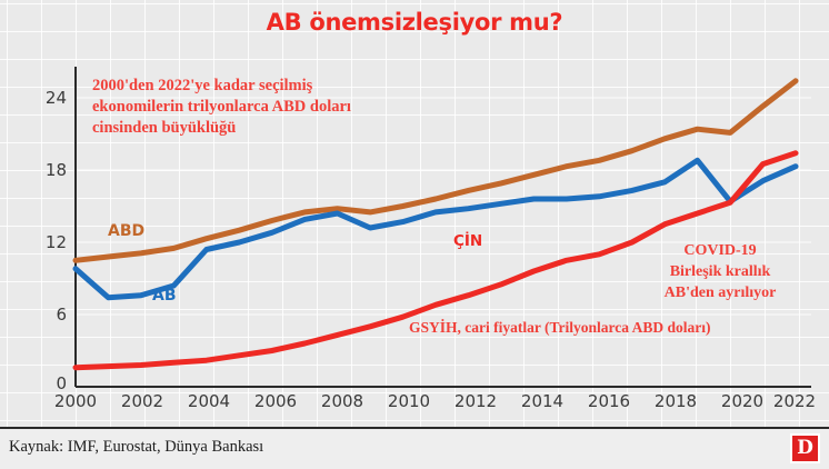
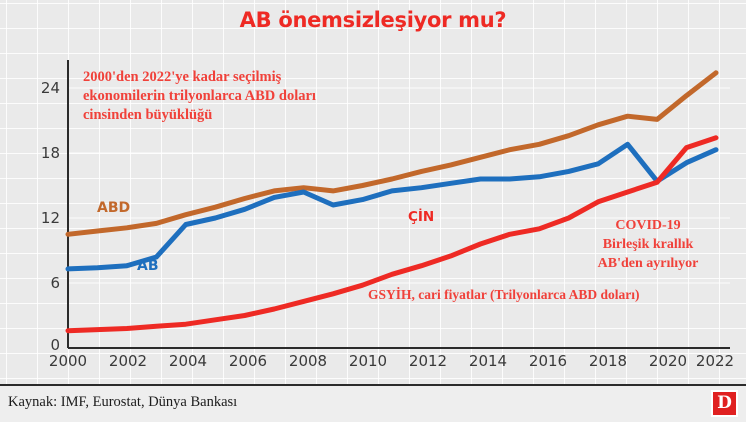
AB/2000: 9.8 -> 7.3
